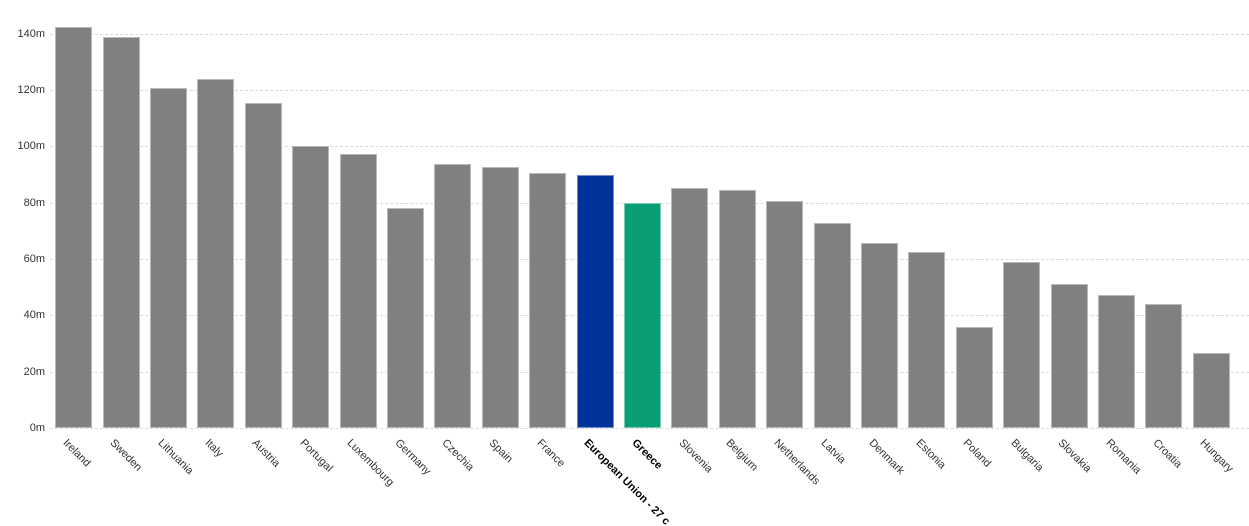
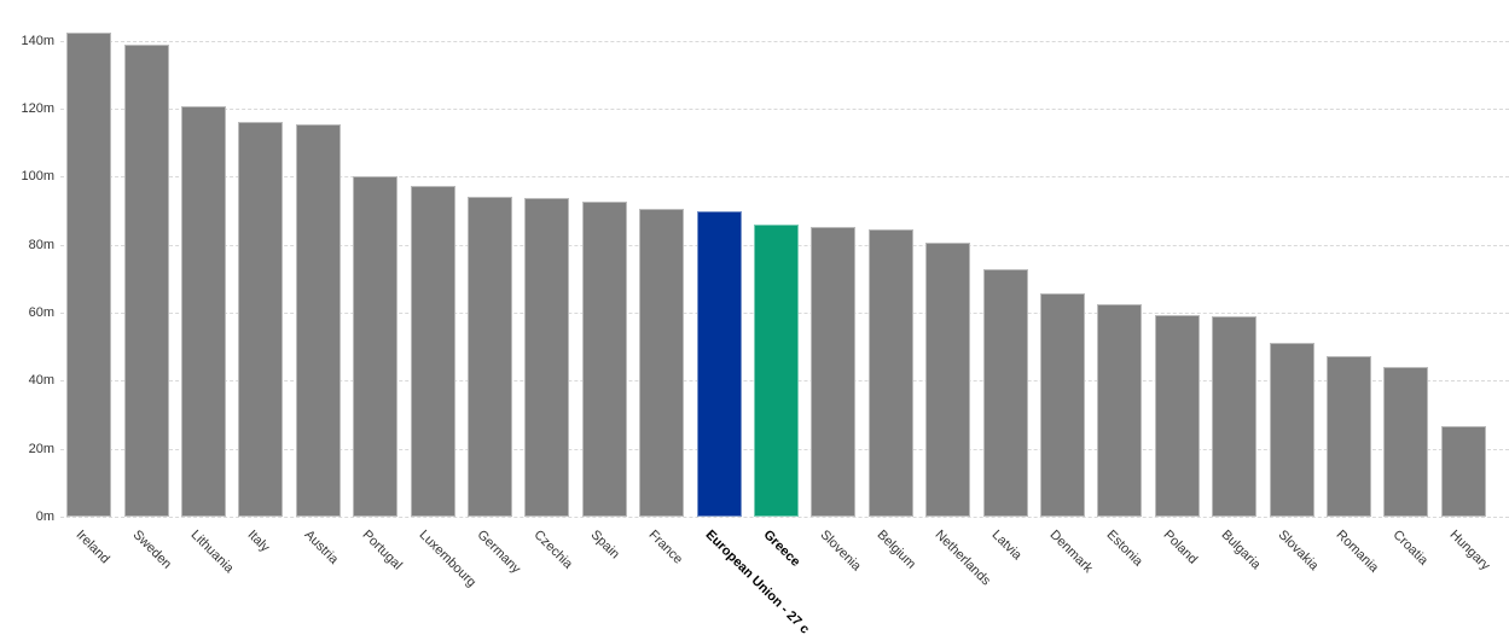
Italy: 124m -> 116m
Germany: 78m -> 94m
Greece: 80m -> 86m
Poland: 36m -> 59m
